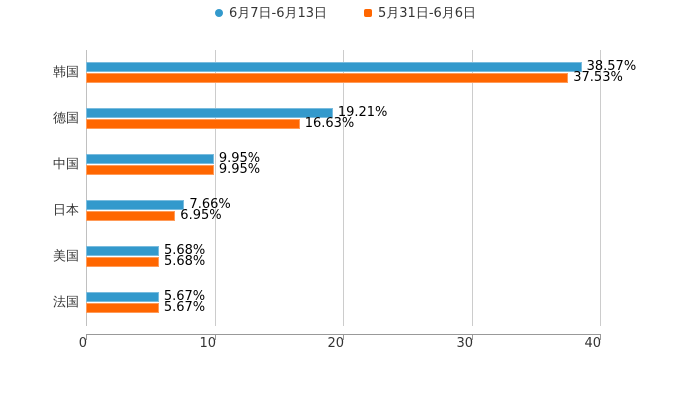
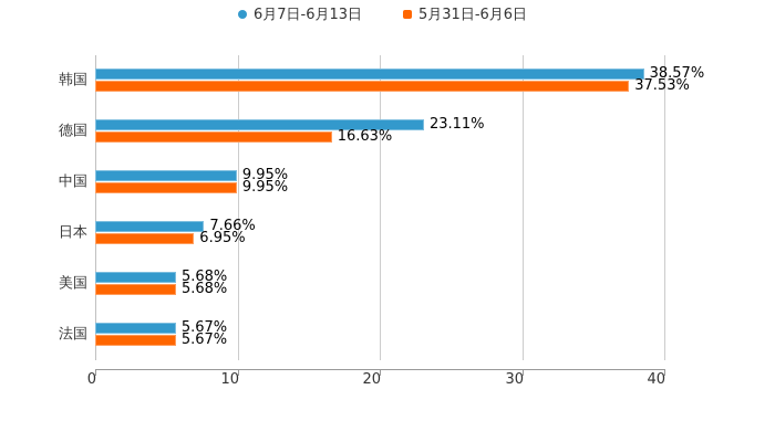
6月7日-6月13日/德国: 19.21% -> 23.11%
